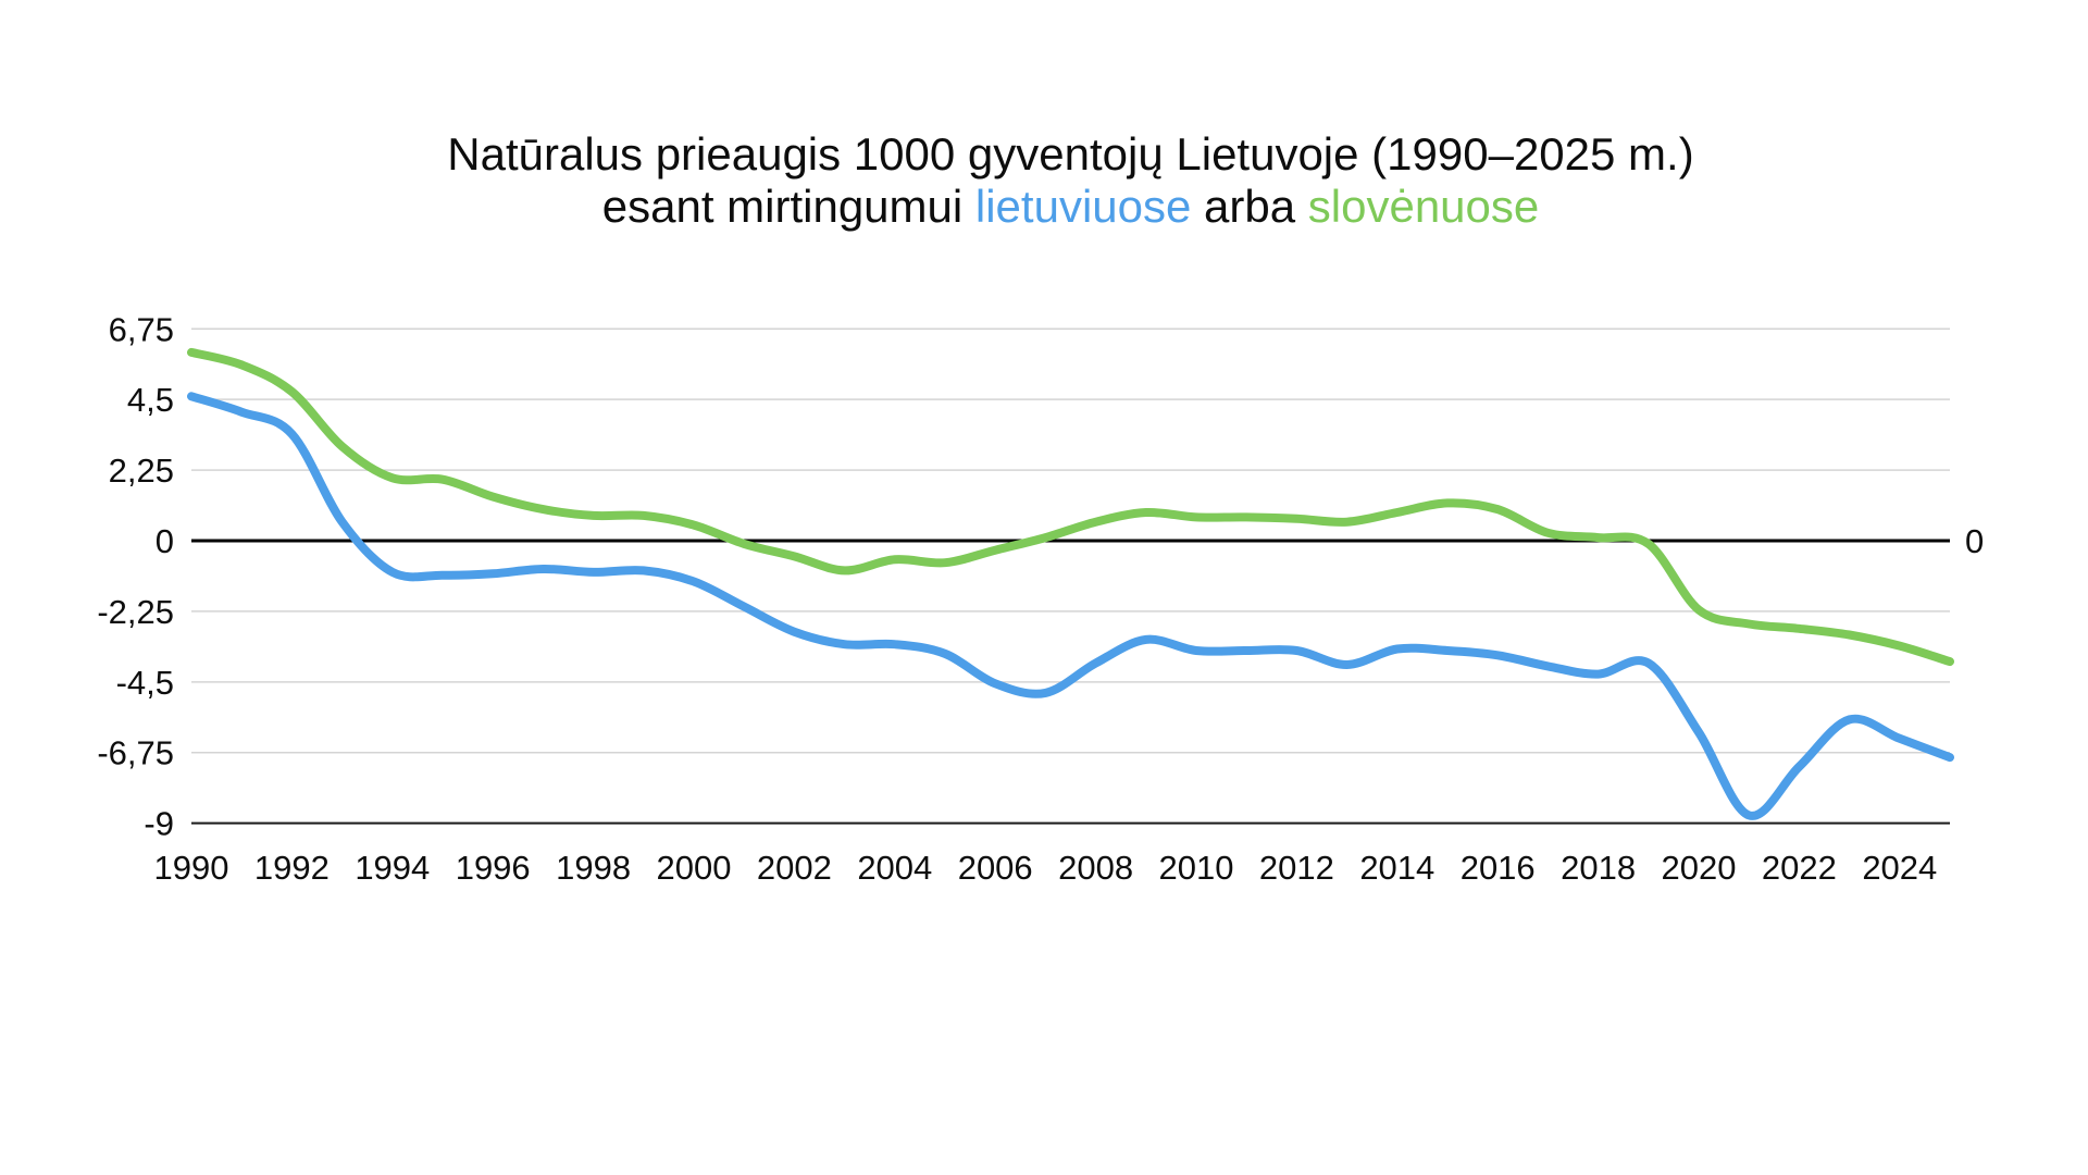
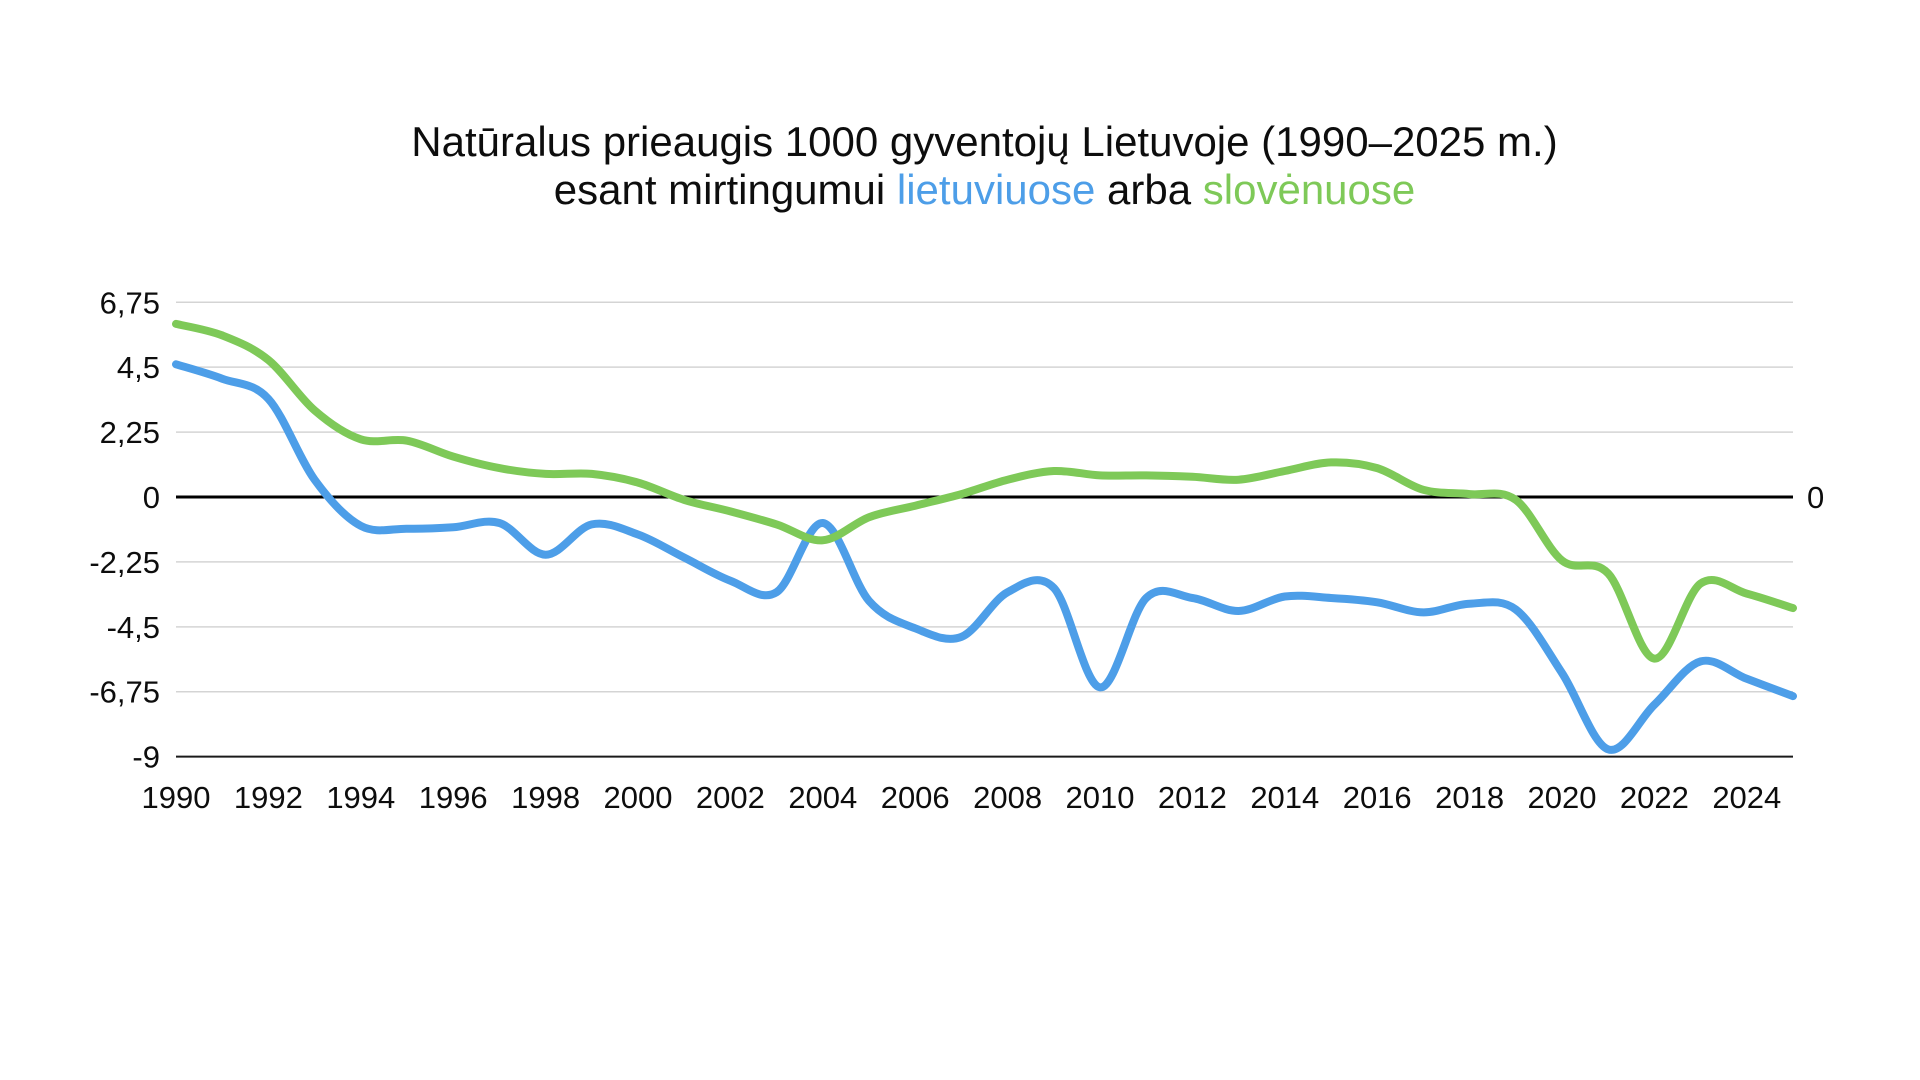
lietuviuose/1998: -1,0 -> -2,0
lietuviuose/2004: -3,3 -> -0,9
slovėnuose/2004: -0,6 -> -1,5
lietuviuose/2008: -3,9 -> -3,3
lietuviuose/2010: -3,5 -> -6,6
lietuviuose/2018: -4,2 -> -3,7
slovėnuose/2022: -2,8 -> -5,6
